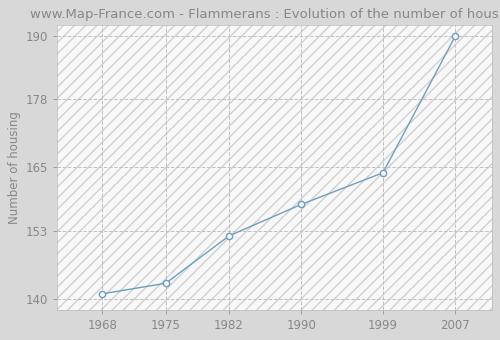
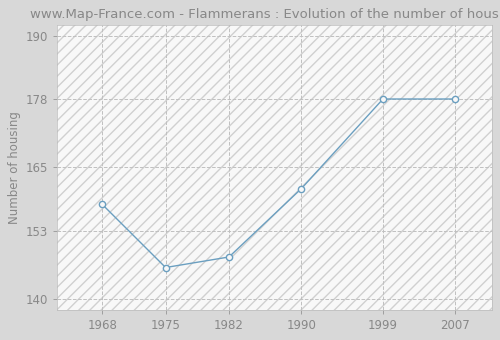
1968: 141 -> 158
1975: 143 -> 146
1982: 152 -> 148
1990: 158 -> 161
1999: 164 -> 178
2007: 190 -> 178
